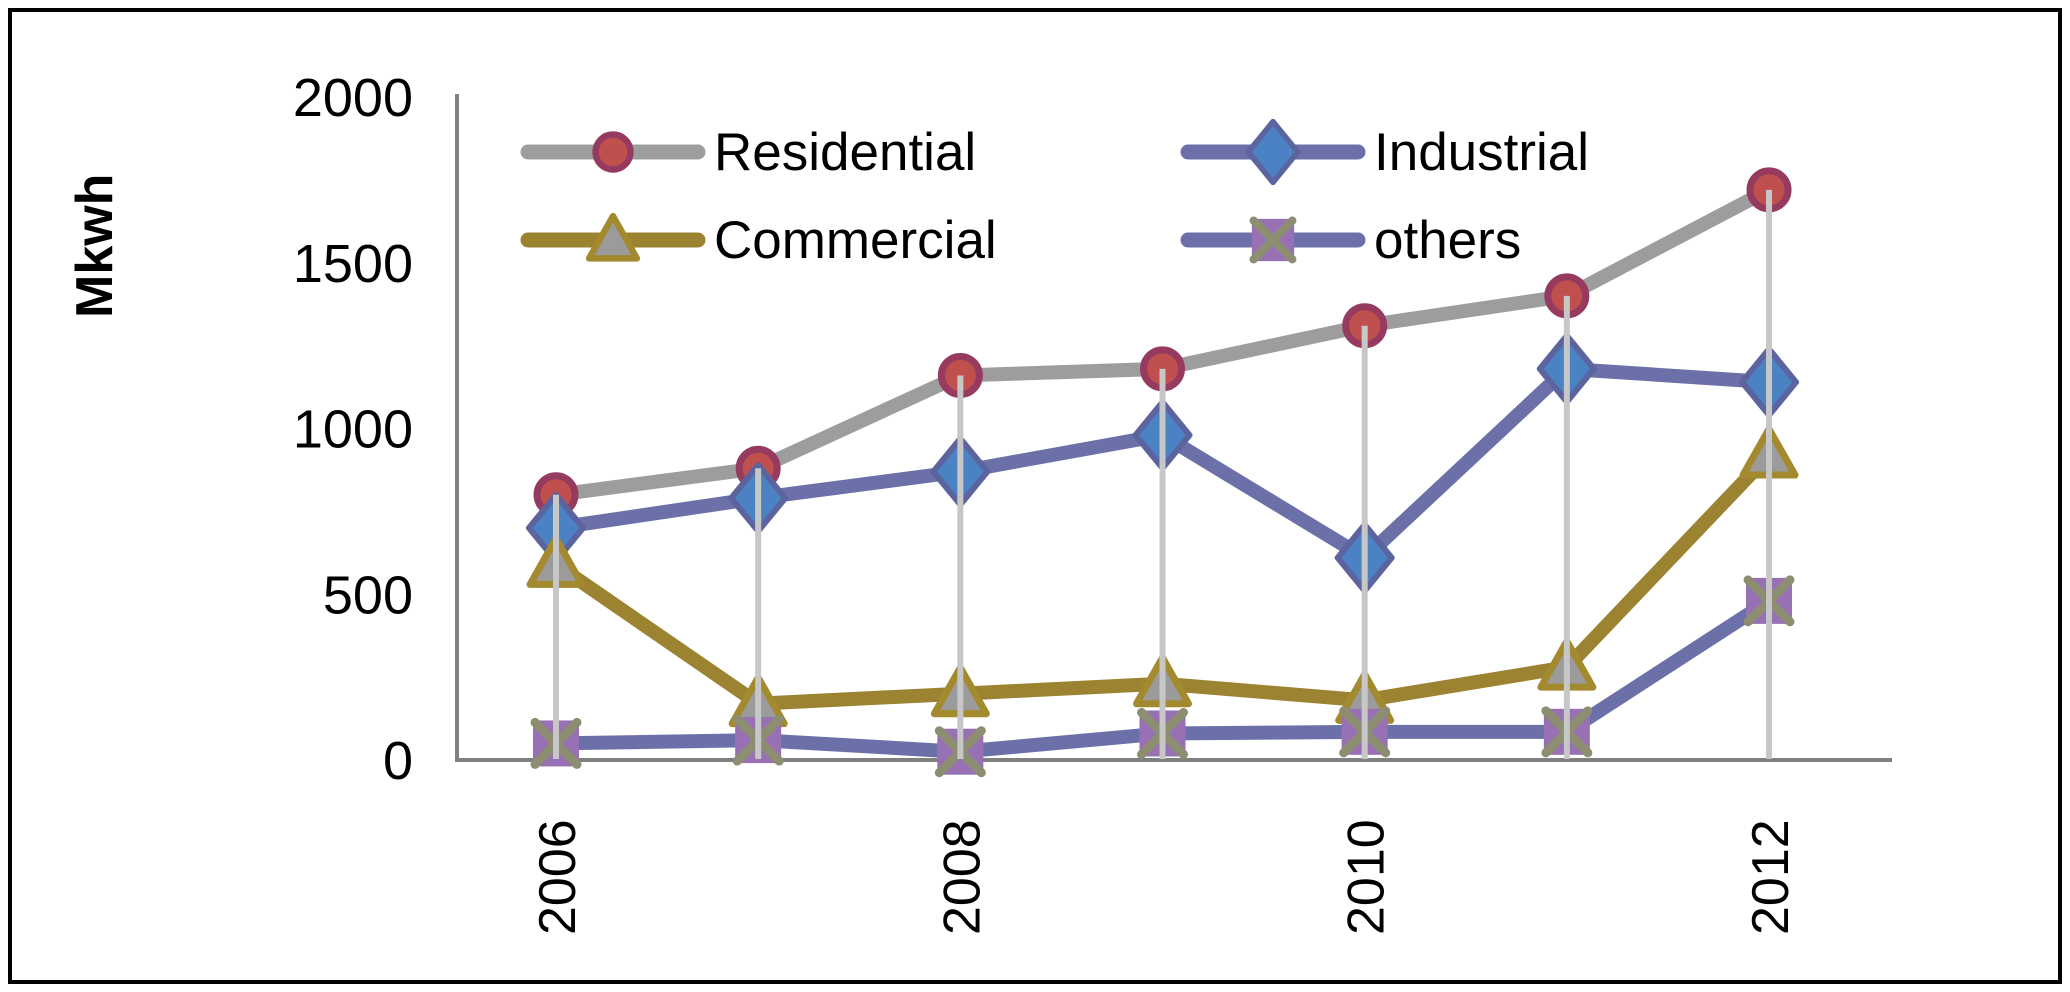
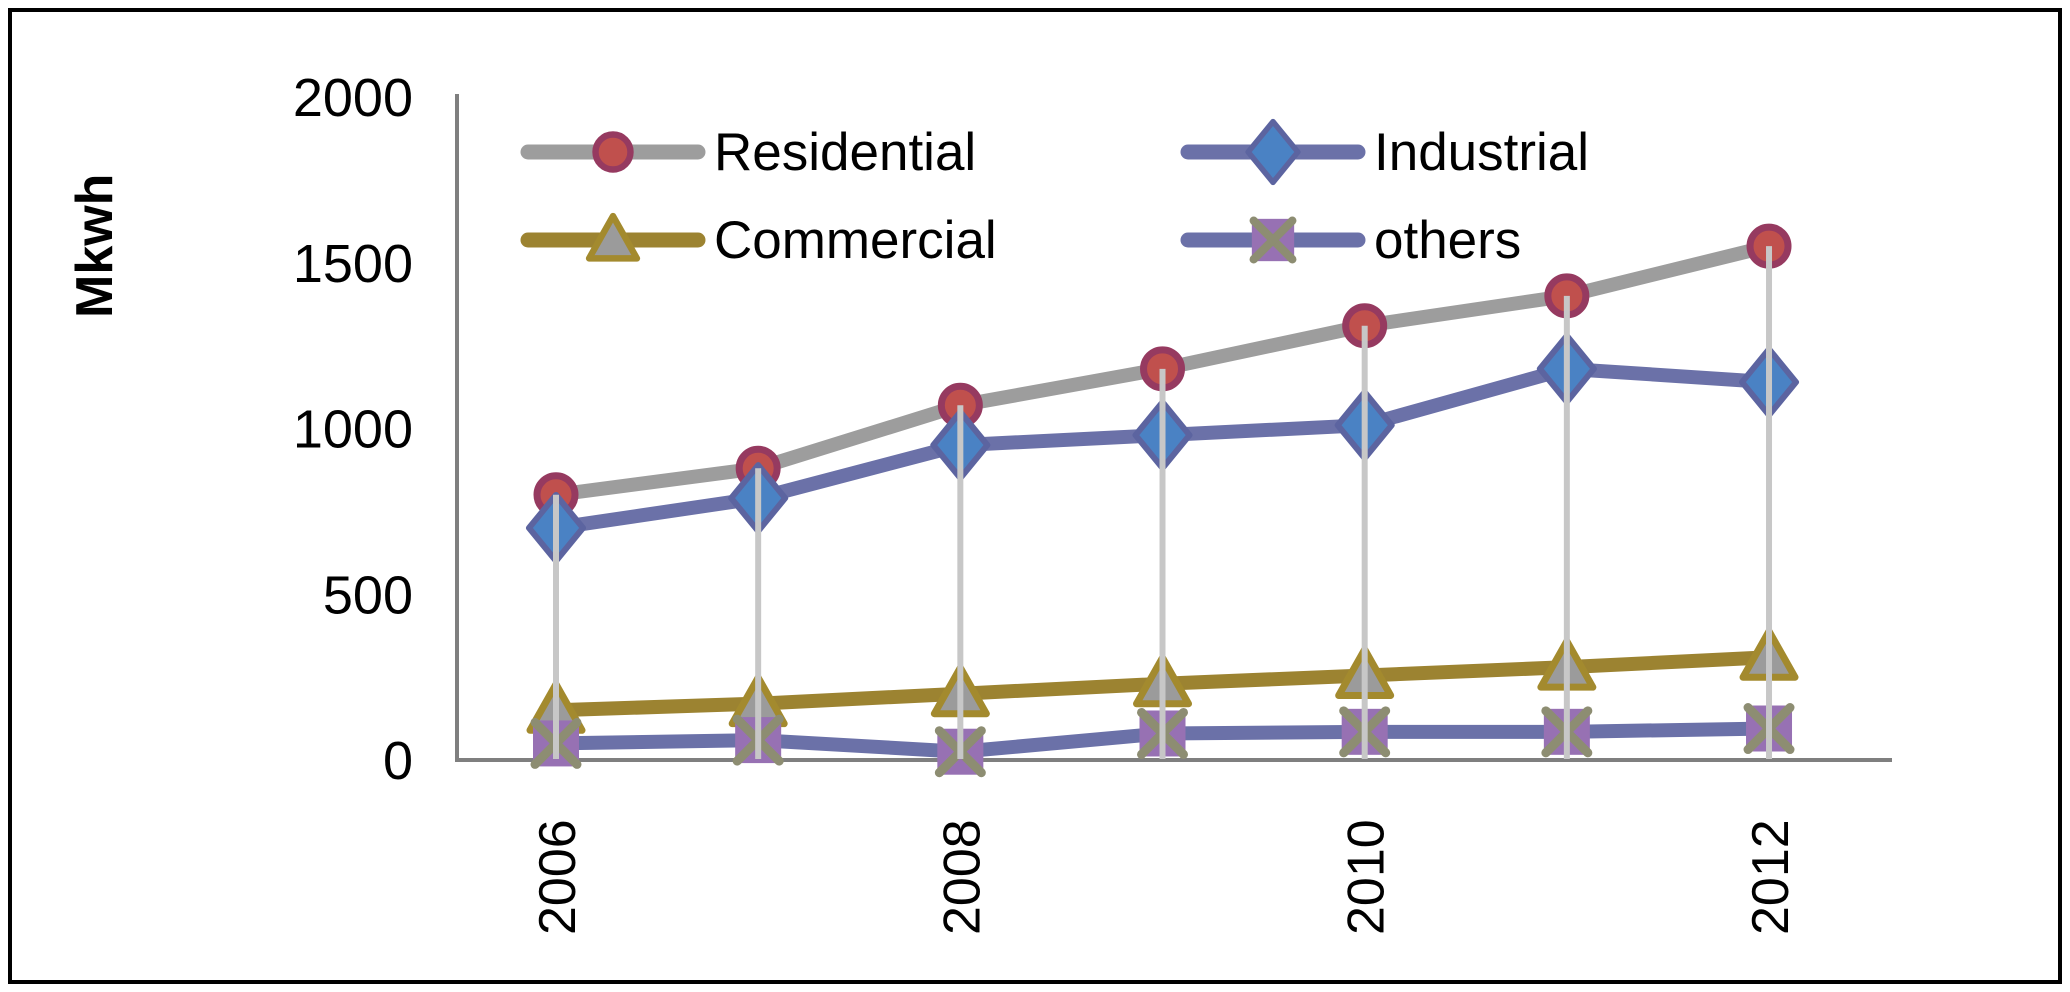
Commercial/2006: 590 -> 150
Residential/2008: 1160 -> 1070
Industrial/2008: 870 -> 950
Industrial/2010: 610 -> 1010
Commercial/2010: 180 -> 260
Residential/2012: 1720 -> 1550
Commercial/2012: 920 -> 310
others/2012: 480 -> 100
